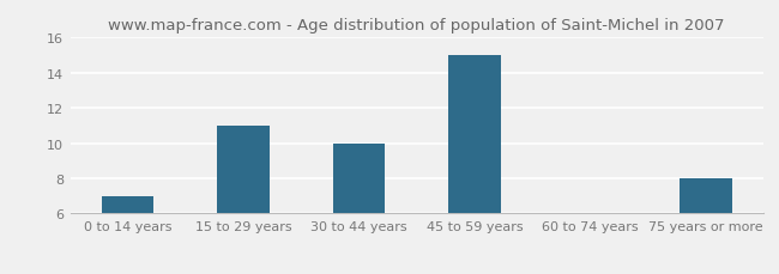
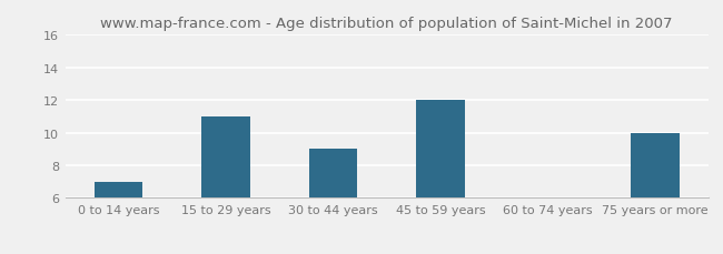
30 to 44 years: 10.0 -> 9.0
45 to 59 years: 15.0 -> 12.0
75 years or more: 8.0 -> 10.0
